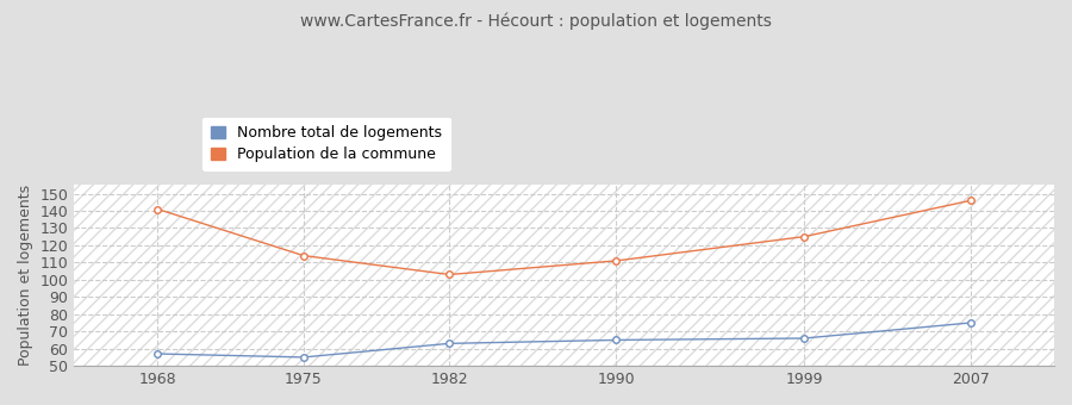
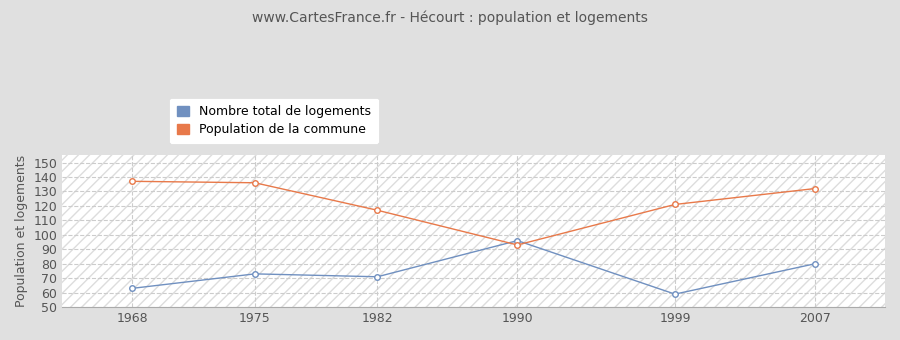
Nombre total de logements/1968: 57 -> 63
Population de la commune/1968: 141 -> 137
Nombre total de logements/1975: 55 -> 73
Population de la commune/1975: 114 -> 136
Nombre total de logements/1982: 63 -> 71
Population de la commune/1982: 103 -> 117
Nombre total de logements/1990: 65 -> 96
Population de la commune/1990: 111 -> 93
Nombre total de logements/1999: 66 -> 59
Population de la commune/1999: 125 -> 121
Nombre total de logements/2007: 75 -> 80
Population de la commune/2007: 146 -> 132
